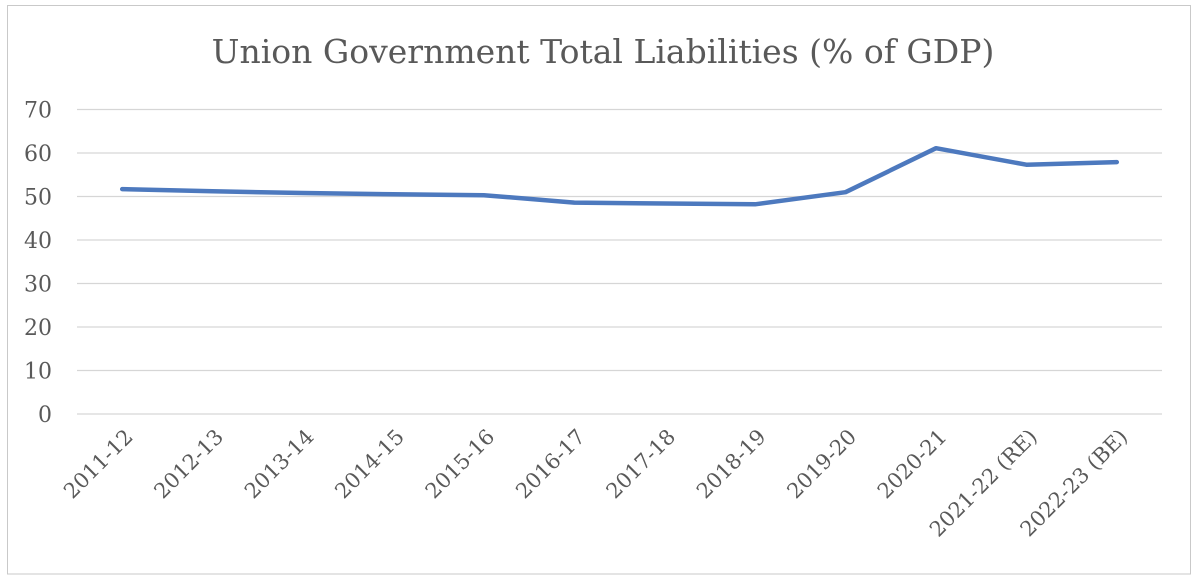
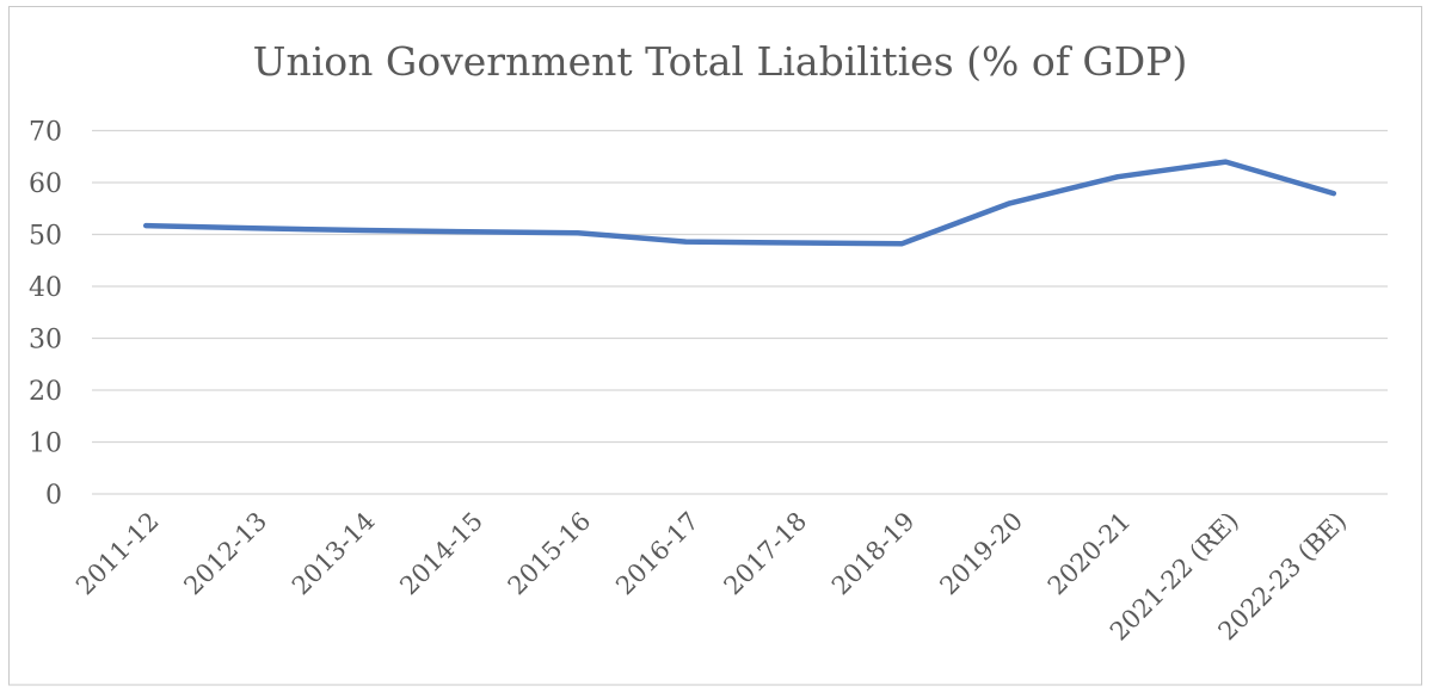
2019-20: 51 -> 56
2021-22 (RE): 57 -> 64
